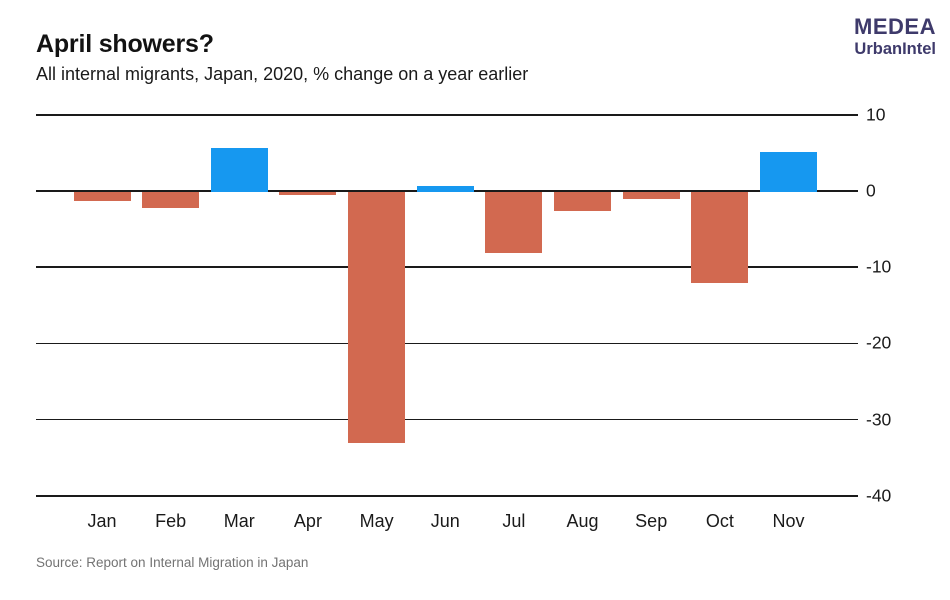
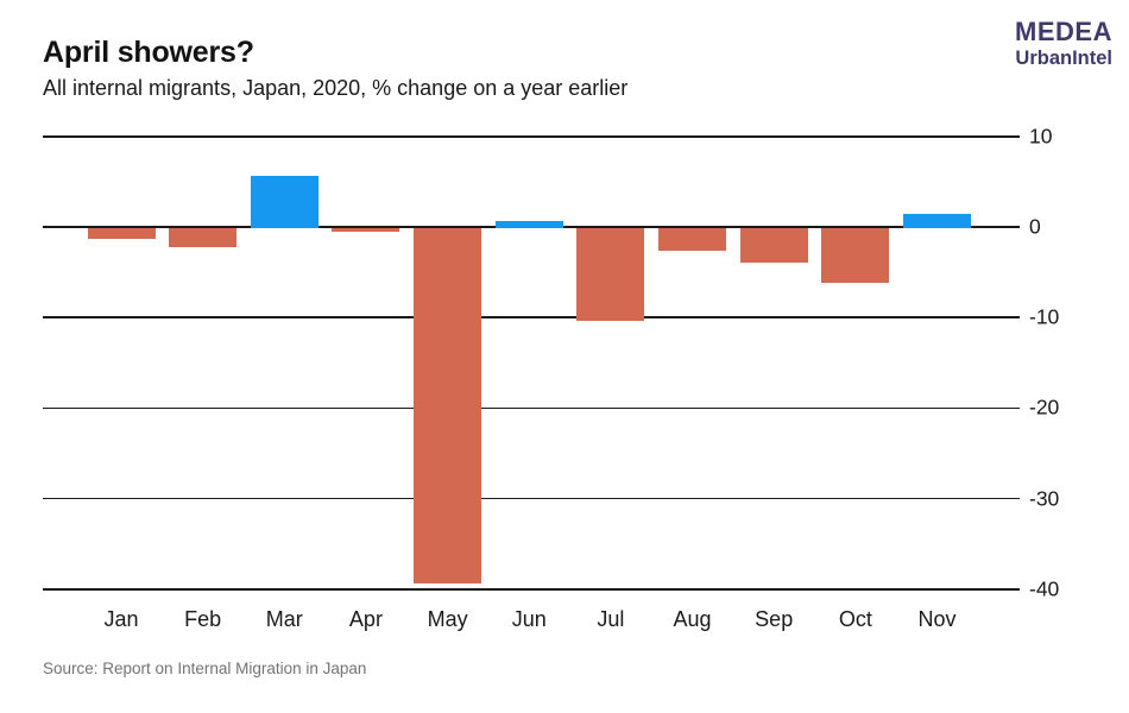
May: -33 -> -39
Jul: -8 -> -10
Sep: -1 -> -4
Oct: -12 -> -6
Nov: 5 -> 1
